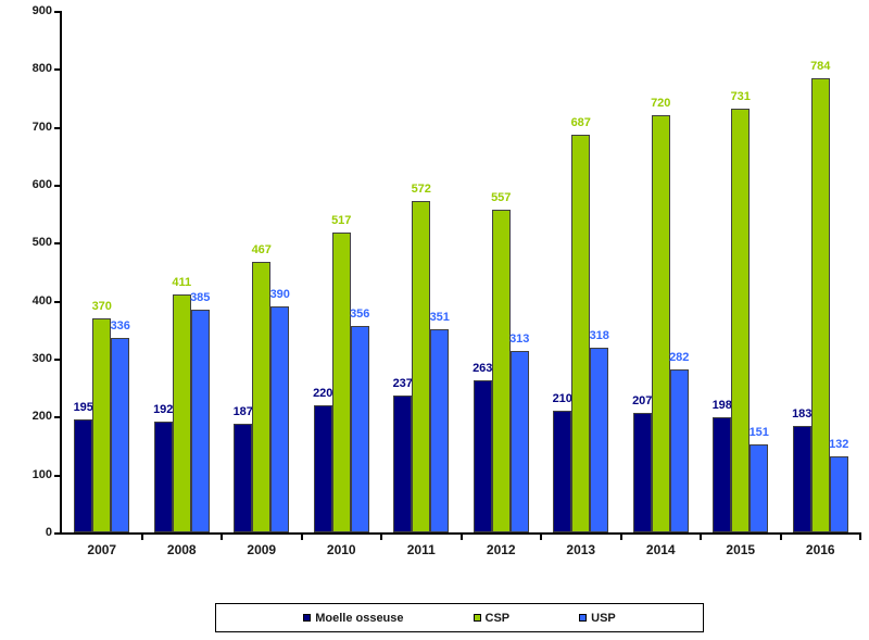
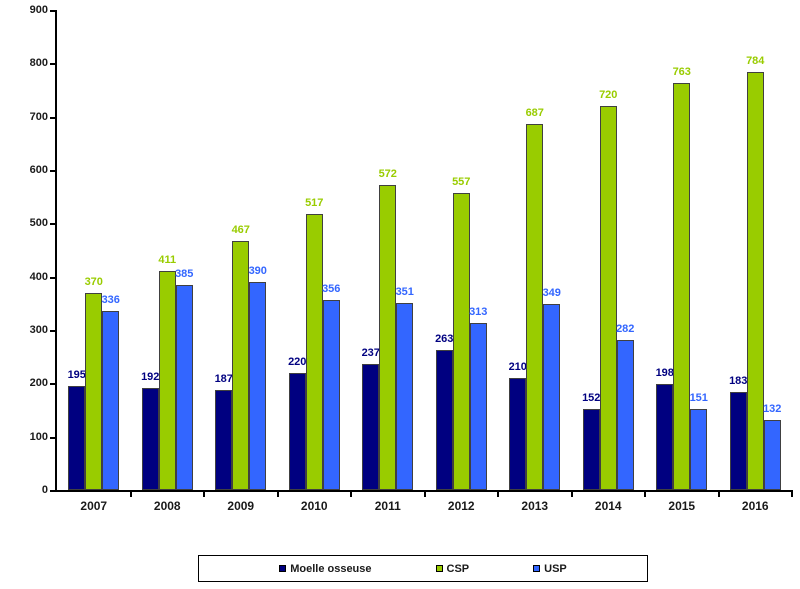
USP/2013: 318 -> 349
Moelle osseuse/2014: 207 -> 152
CSP/2015: 731 -> 763
